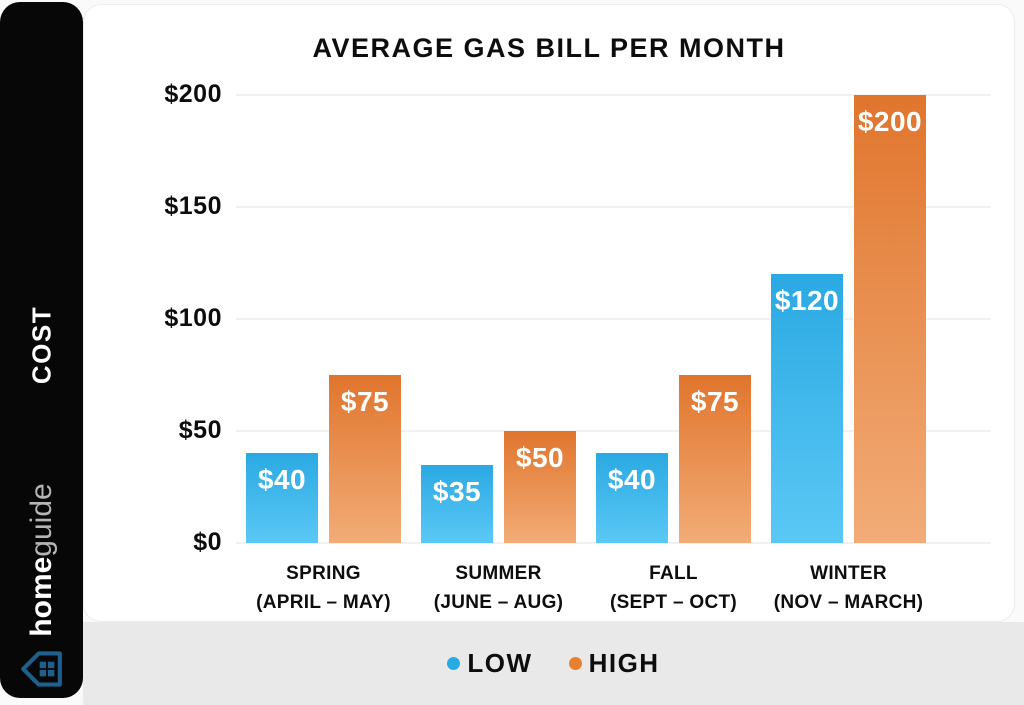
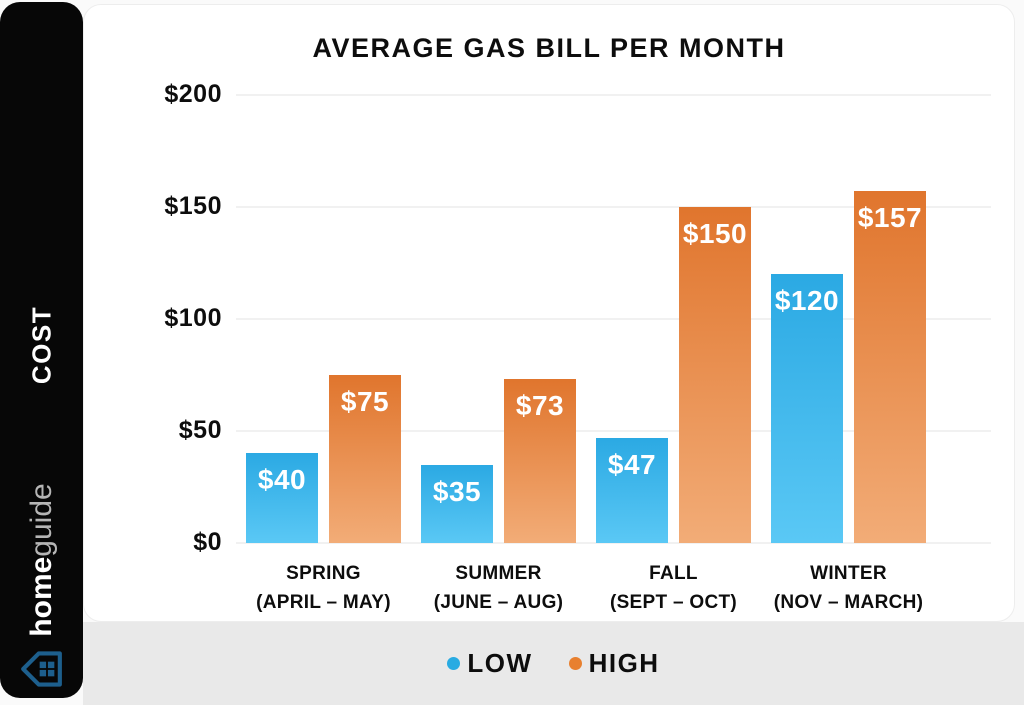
HIGH/SUMMER: $50 -> $73
LOW/FALL: $40 -> $47
HIGH/FALL: $75 -> $150
HIGH/WINTER: $200 -> $157
